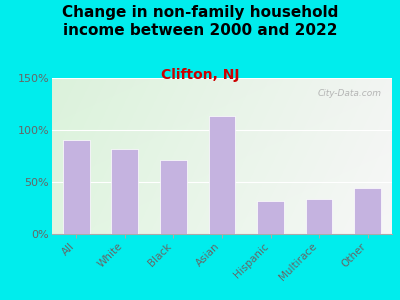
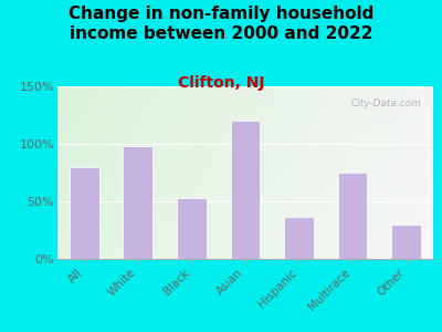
All: 90% -> 80%
White: 82% -> 98%
Black: 71% -> 53%
Asian: 113% -> 120%
Hispanic: 32% -> 37%
Multirace: 34% -> 75%
Other: 44% -> 30%
